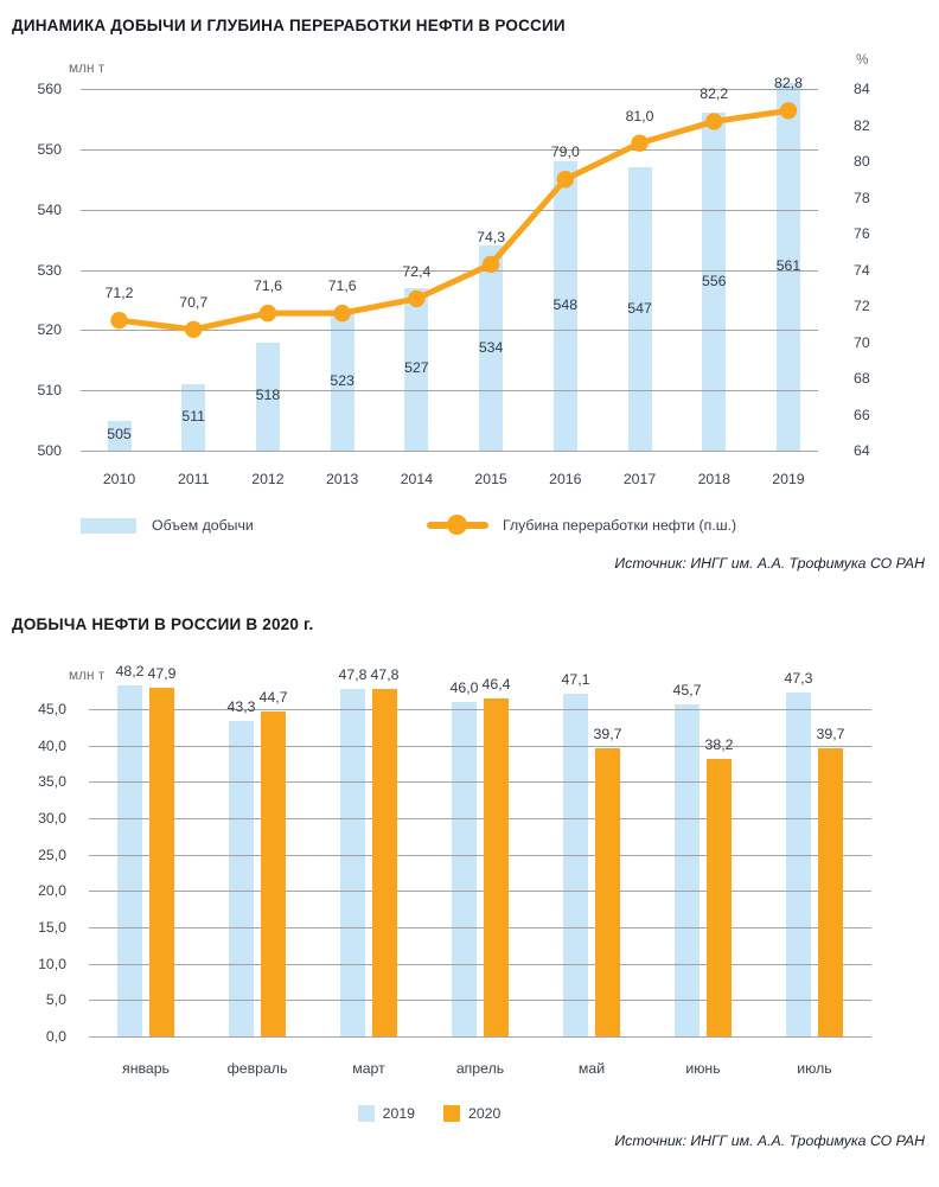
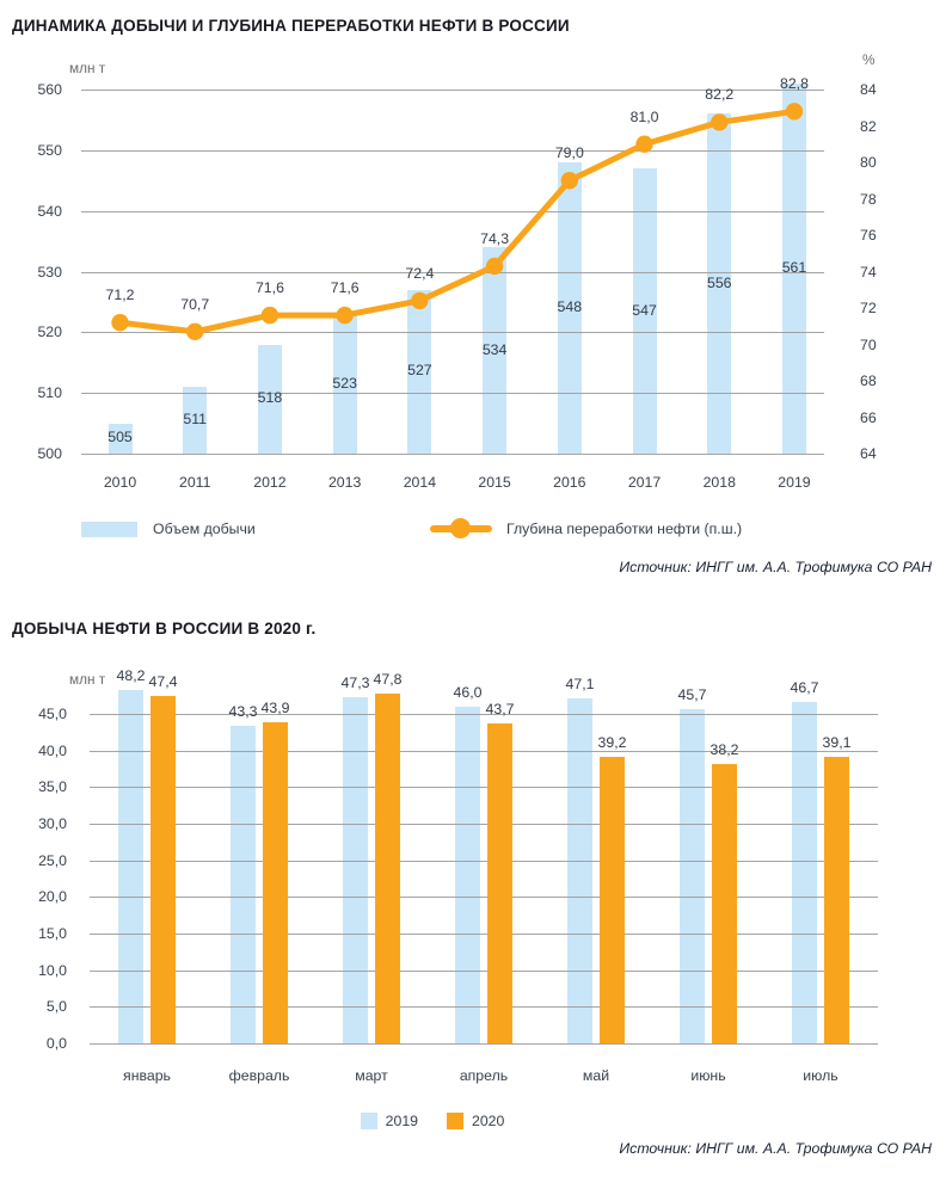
ДОБЫЧА НЕФТИ В РОССИИ В 2020 г./2020/январь: 47,9 -> 47,4
ДОБЫЧА НЕФТИ В РОССИИ В 2020 г./2020/февраль: 44,7 -> 43,9
ДОБЫЧА НЕФТИ В РОССИИ В 2020 г./2019/март: 47,8 -> 47,3
ДОБЫЧА НЕФТИ В РОССИИ В 2020 г./2020/апрель: 46,4 -> 43,7
ДОБЫЧА НЕФТИ В РОССИИ В 2020 г./2020/май: 39,7 -> 39,2
ДОБЫЧА НЕФТИ В РОССИИ В 2020 г./2019/июль: 47,3 -> 46,7
ДОБЫЧА НЕФТИ В РОССИИ В 2020 г./2020/июль: 39,7 -> 39,1
